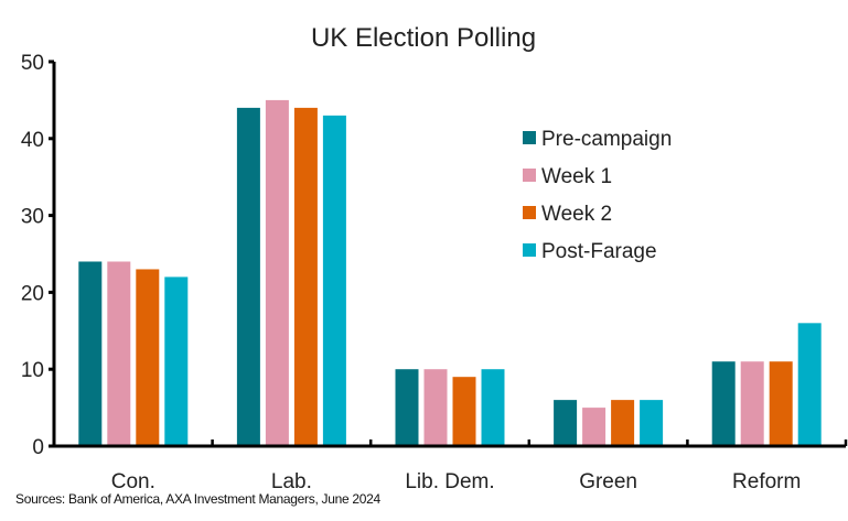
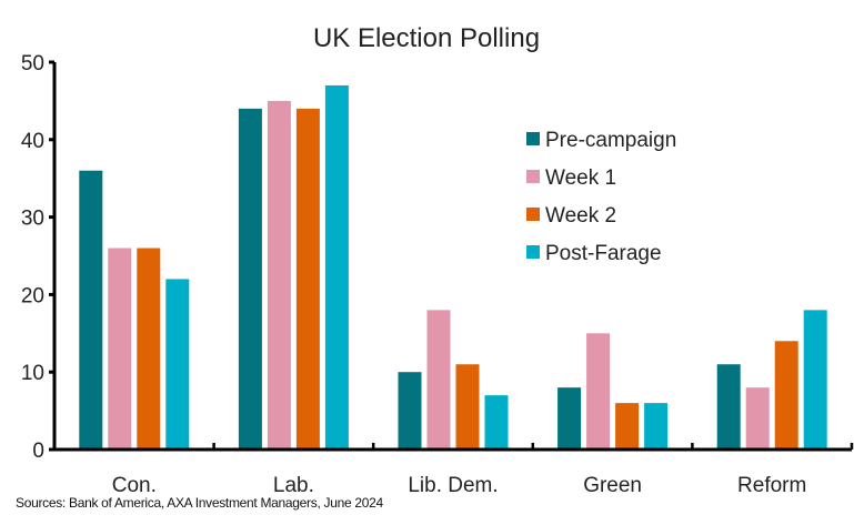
Pre-campaign/Con.: 24 -> 36
Week 1/Con.: 24 -> 26
Week 2/Con.: 23 -> 26
Post-Farage/Lab.: 43 -> 47
Week 1/Lib. Dem.: 10 -> 18
Week 2/Lib. Dem.: 9 -> 11
Post-Farage/Lib. Dem.: 10 -> 7
Pre-campaign/Green: 6 -> 8
Week 1/Green: 5 -> 15
Week 1/Reform: 11 -> 8
Week 2/Reform: 11 -> 14
Post-Farage/Reform: 16 -> 18
